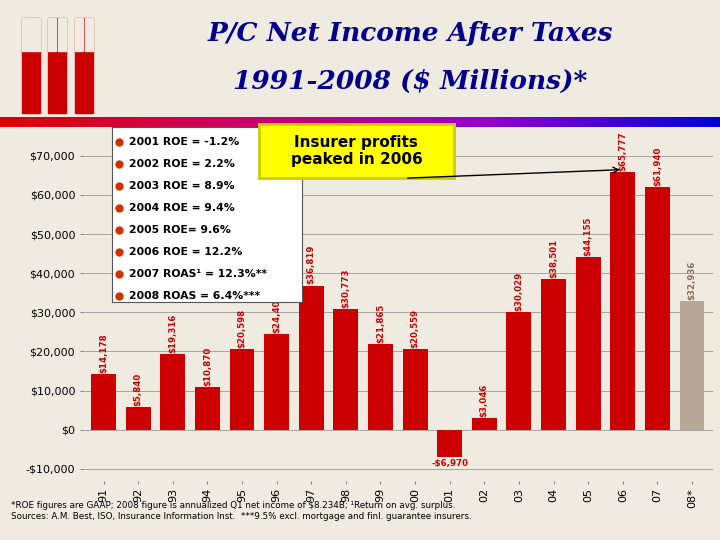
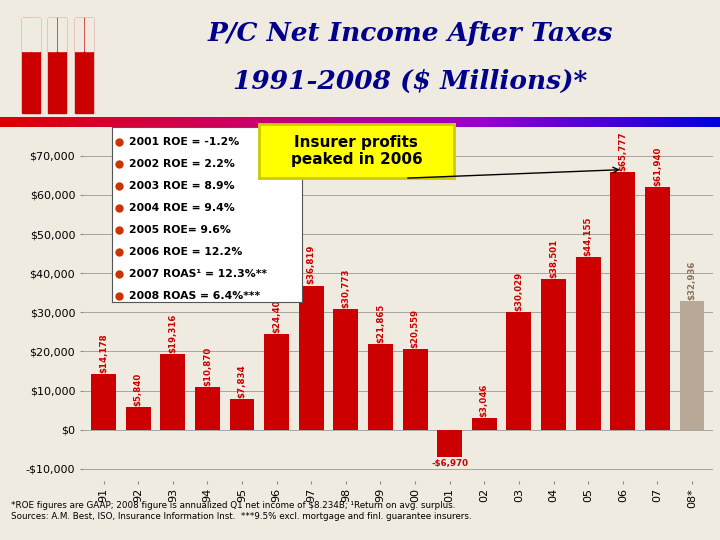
95: $20,598 -> $7,834
